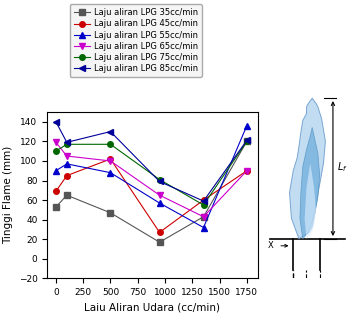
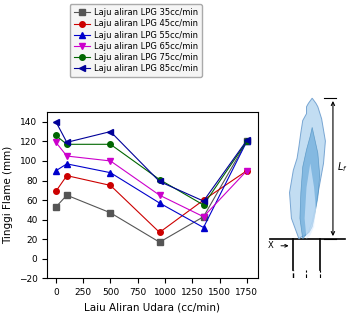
Laju aliran LPG 75cc/min/0: 110 -> 126
Laju aliran LPG 45cc/min/500: 102 -> 75
Laju aliran LPG 55cc/min/1750: 136 -> 120
